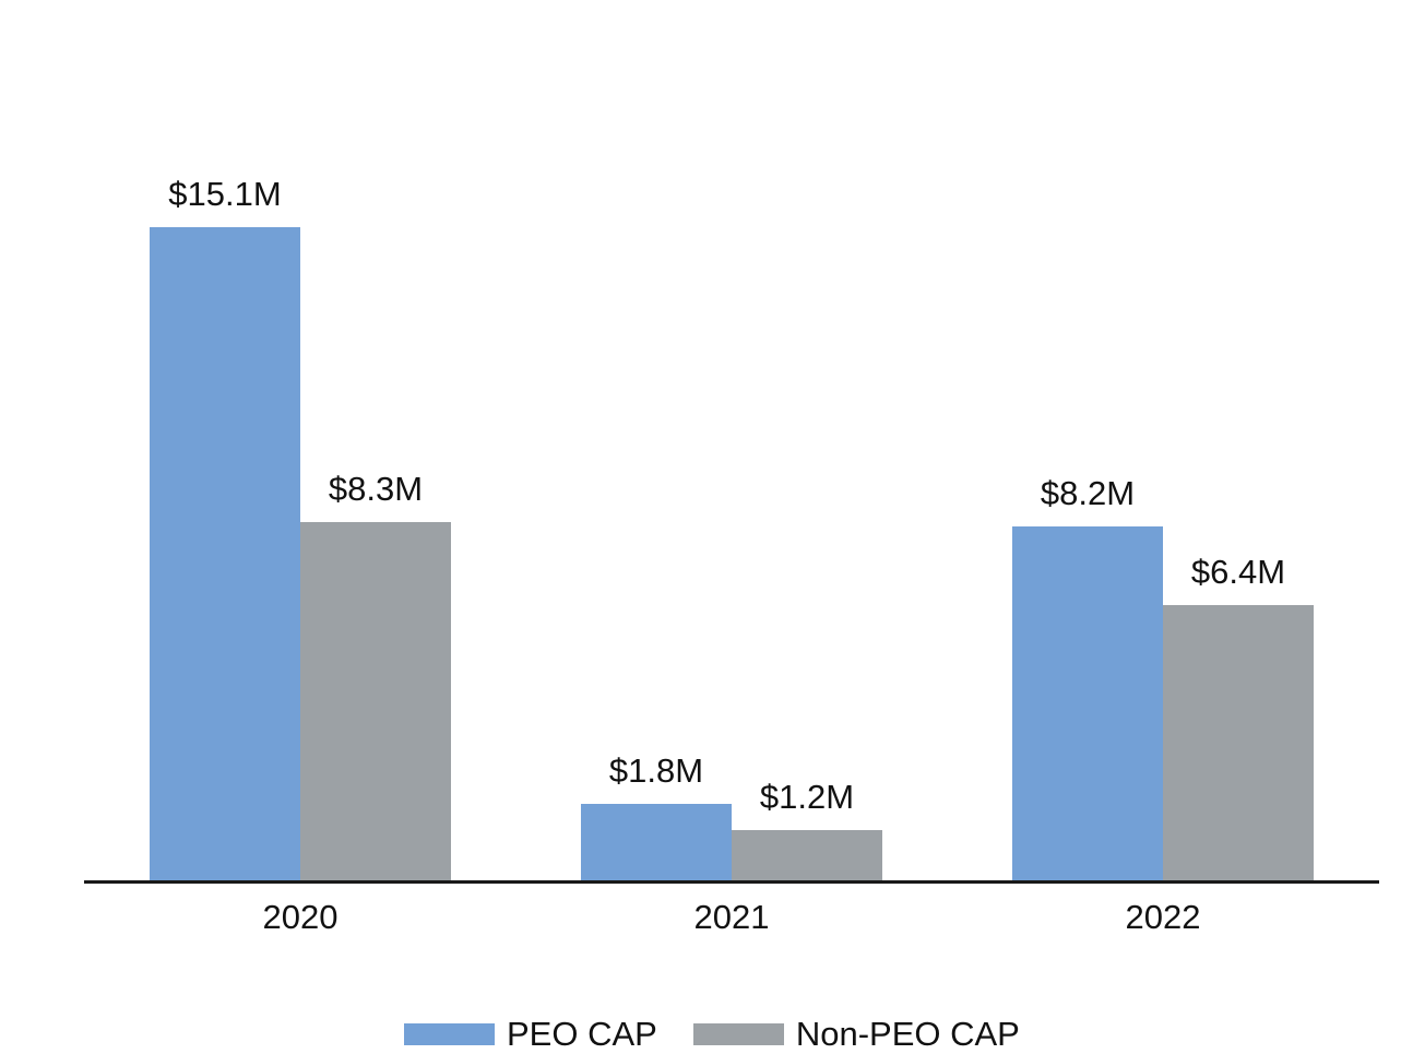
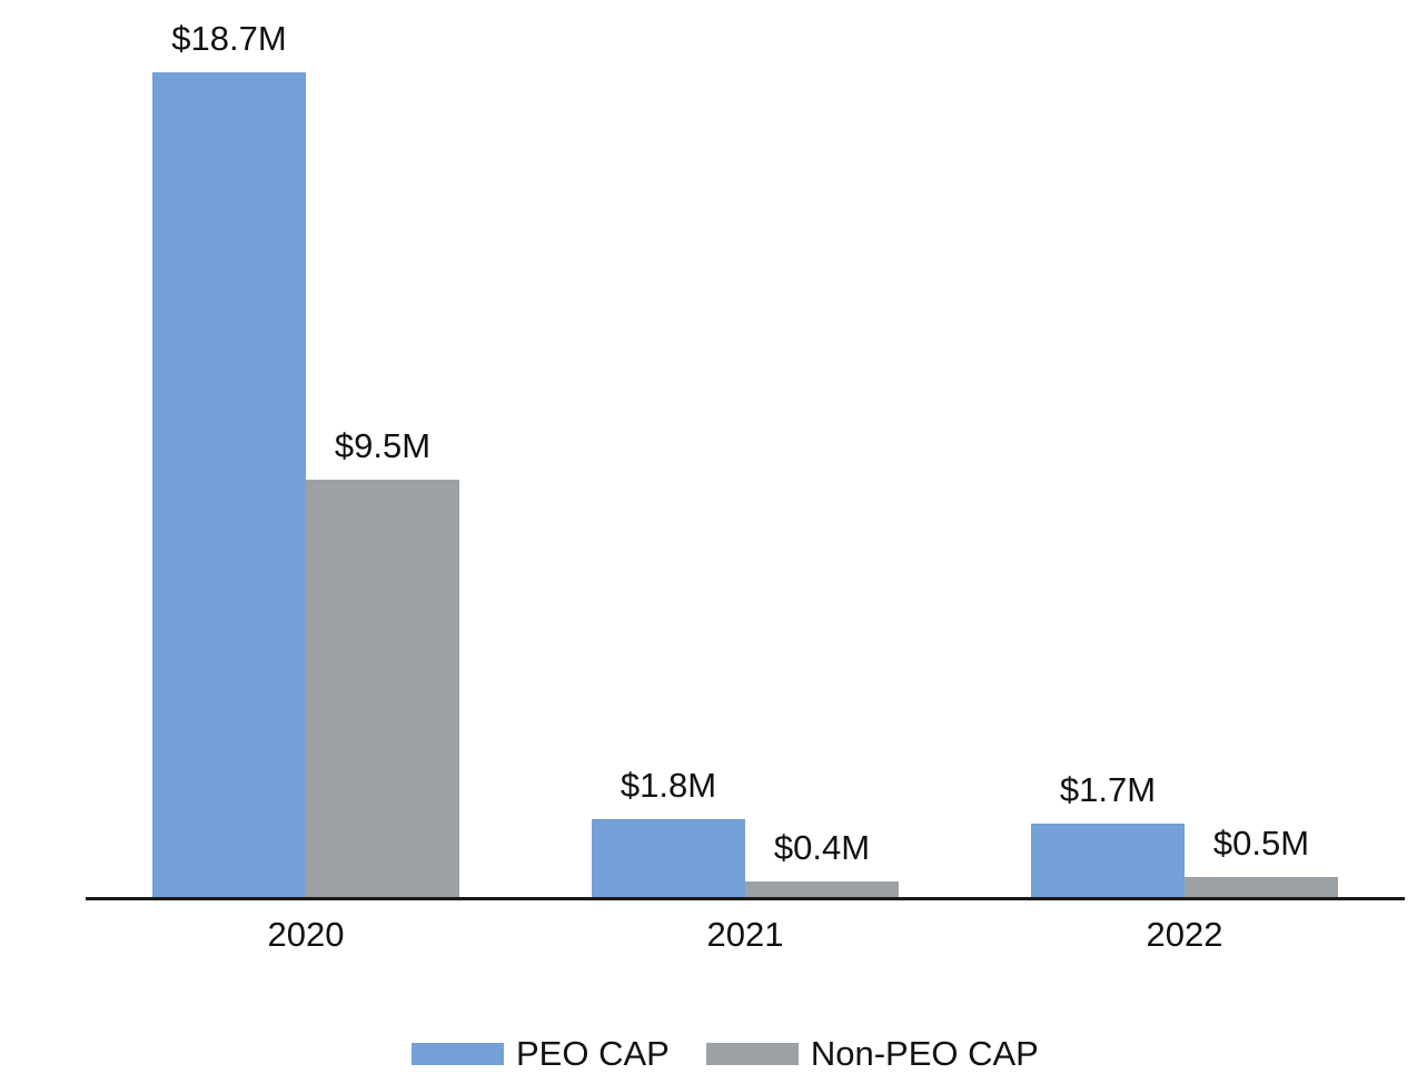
PEO CAP/2020: $15.1M -> $18.7M
Non-PEO CAP/2020: $8.3M -> $9.5M
Non-PEO CAP/2021: $1.2M -> $0.4M
PEO CAP/2022: $8.2M -> $1.7M
Non-PEO CAP/2022: $6.4M -> $0.5M
